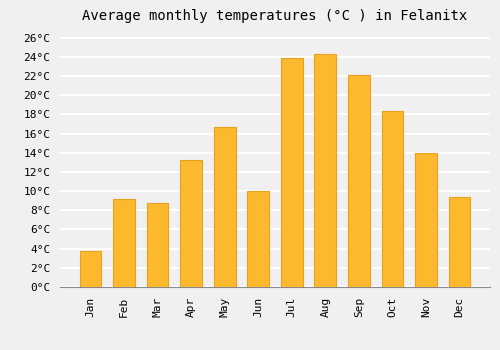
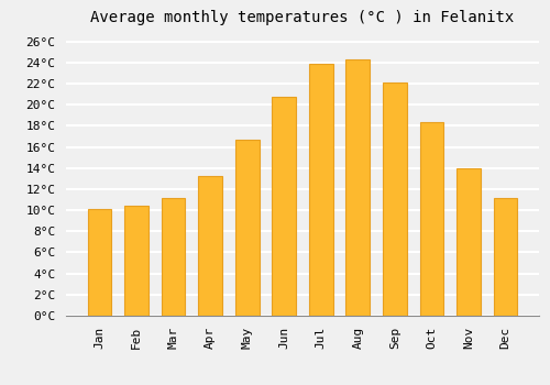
Jan: 3.8°C -> 10.1°C
Feb: 9.2°C -> 10.4°C
Mar: 8.8°C -> 11.2°C
Jun: 10.0°C -> 20.7°C
Dec: 9.4°C -> 11.2°C
